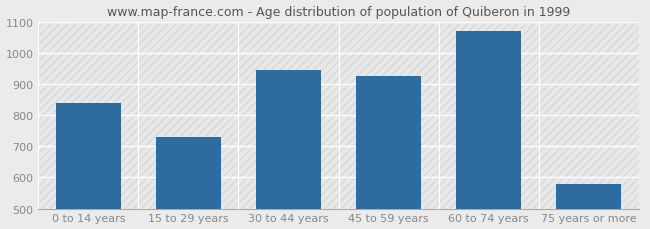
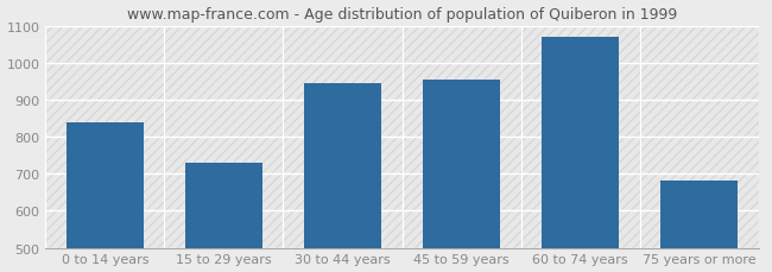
45 to 59 years: 925 -> 955
75 years or more: 578 -> 680
